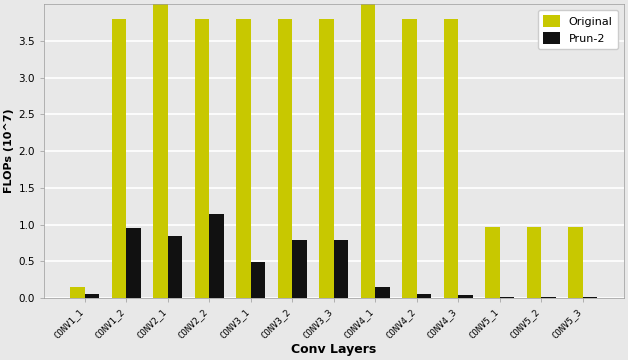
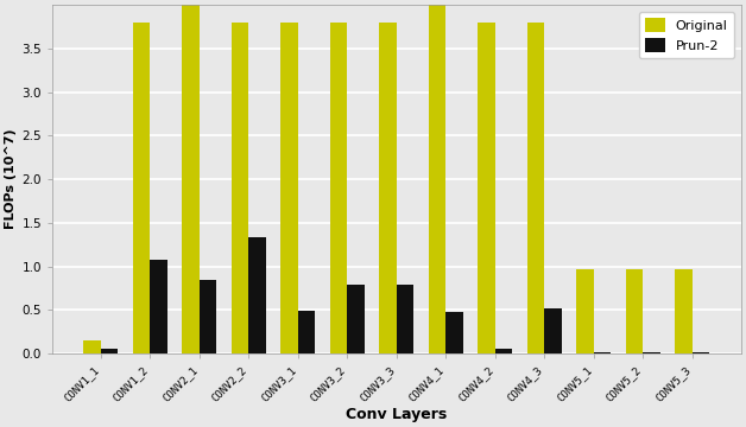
Prun-2/CONV1_2: 0.95 -> 1.08
Prun-2/CONV2_2: 1.15 -> 1.34
Prun-2/CONV4_1: 0.15 -> 0.48
Prun-2/CONV4_3: 0.04 -> 0.52
